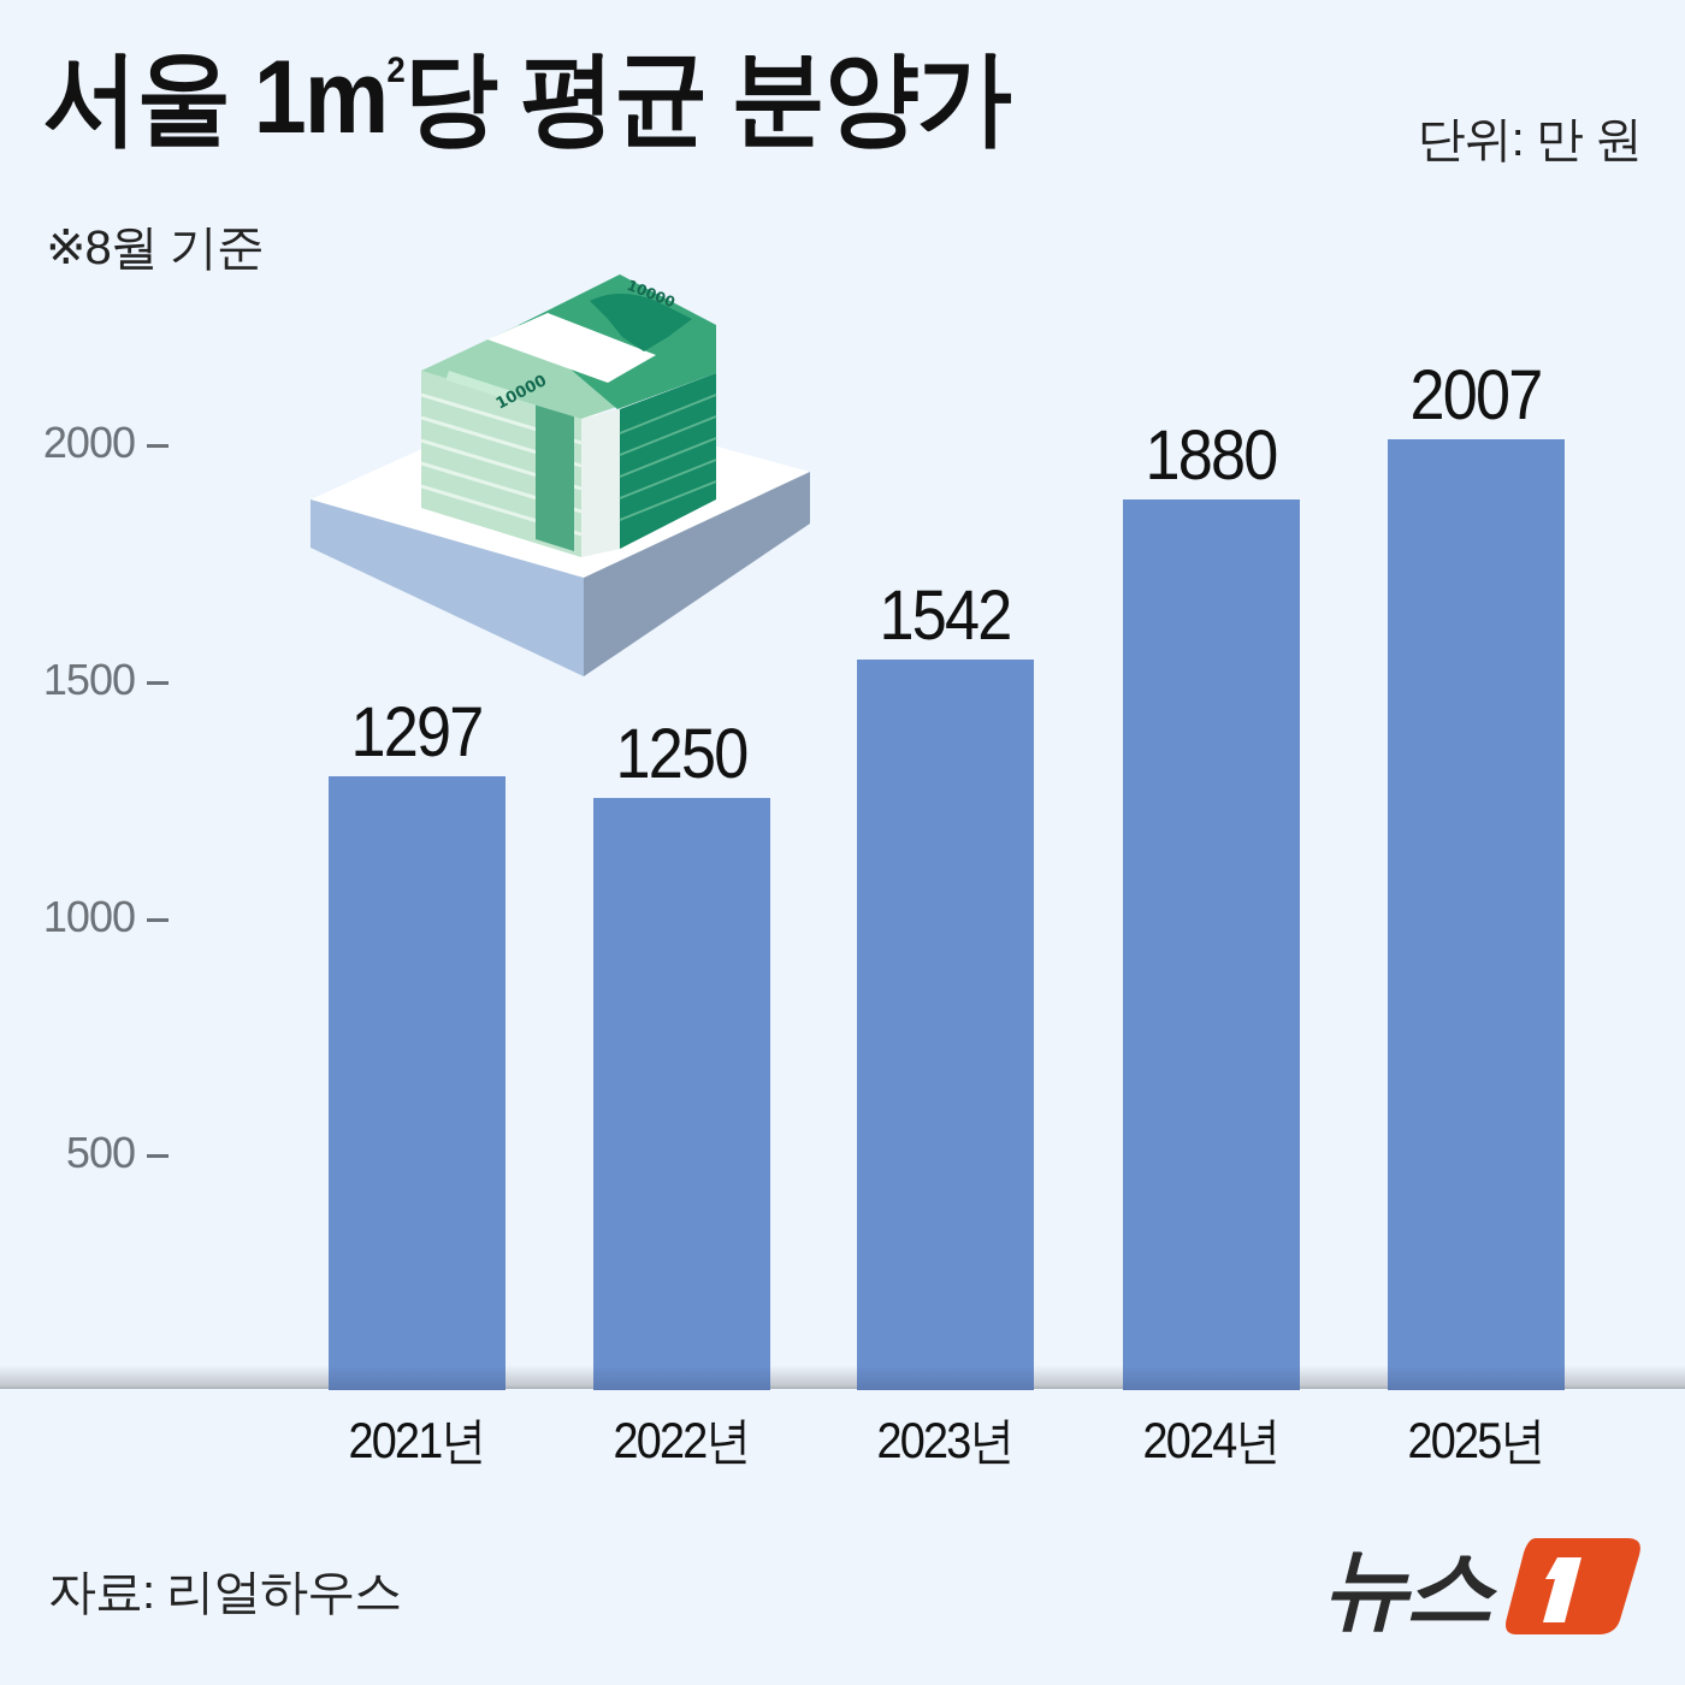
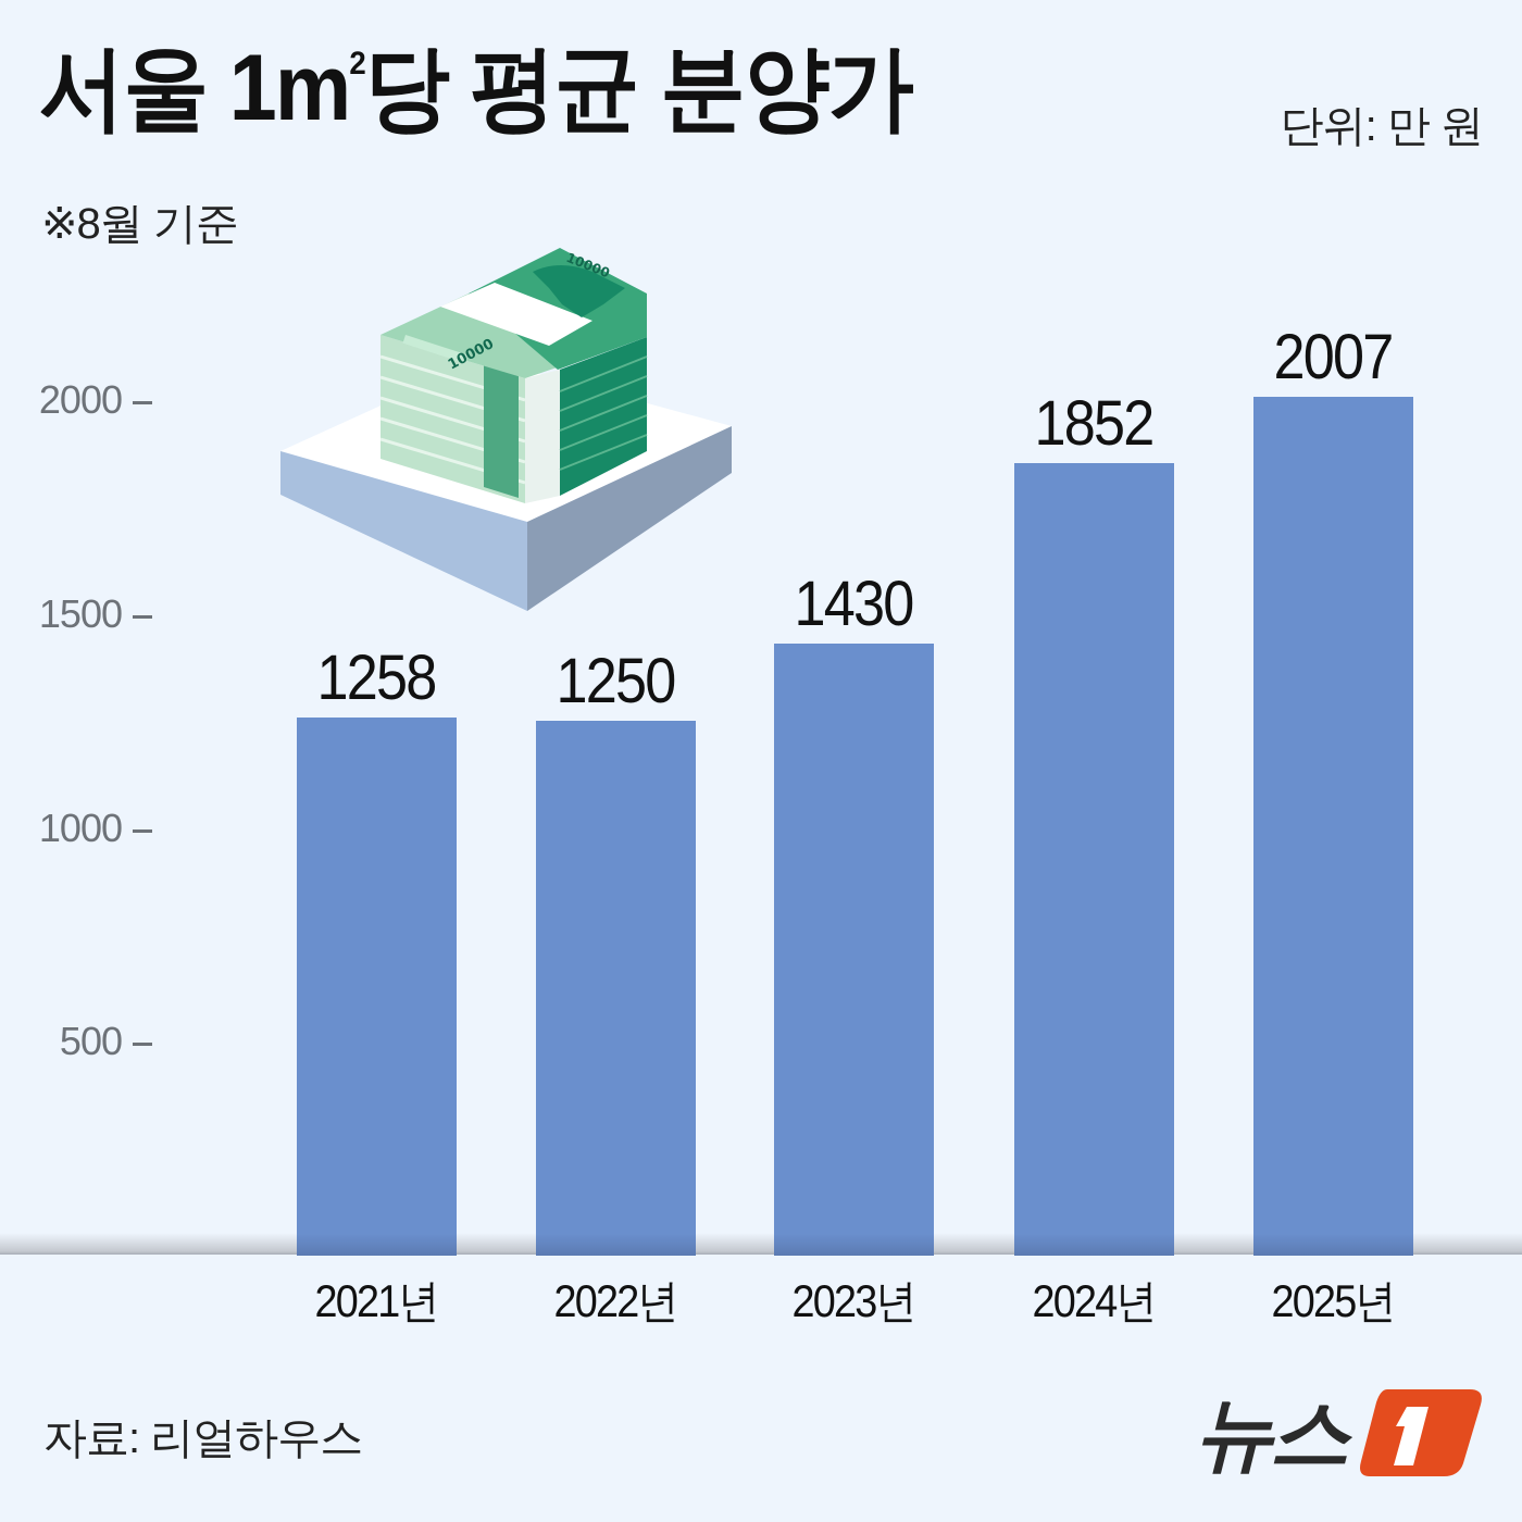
2021년: 1297 -> 1258
2023년: 1542 -> 1430
2024년: 1880 -> 1852
